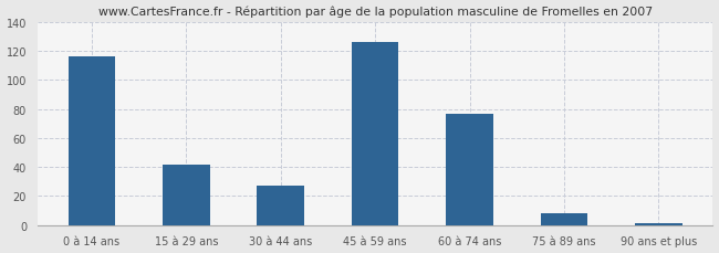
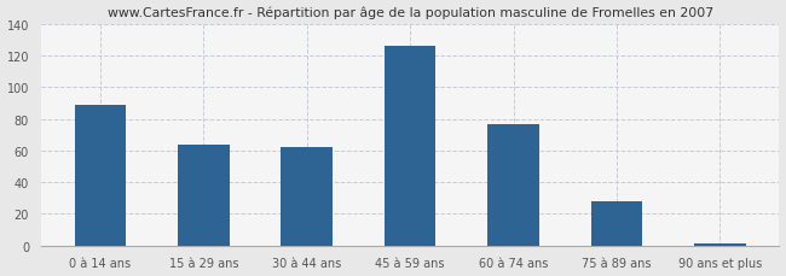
0 à 14 ans: 116 -> 89
15 à 29 ans: 42 -> 64
30 à 44 ans: 27 -> 62
75 à 89 ans: 8 -> 28
